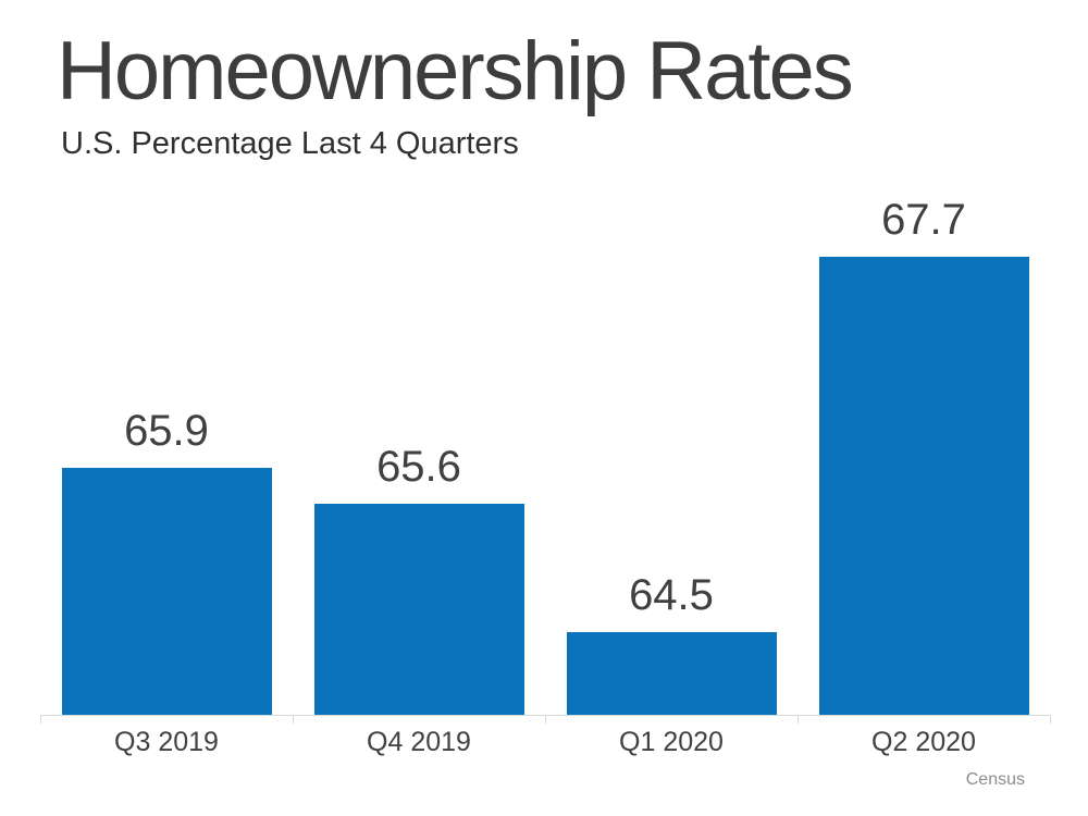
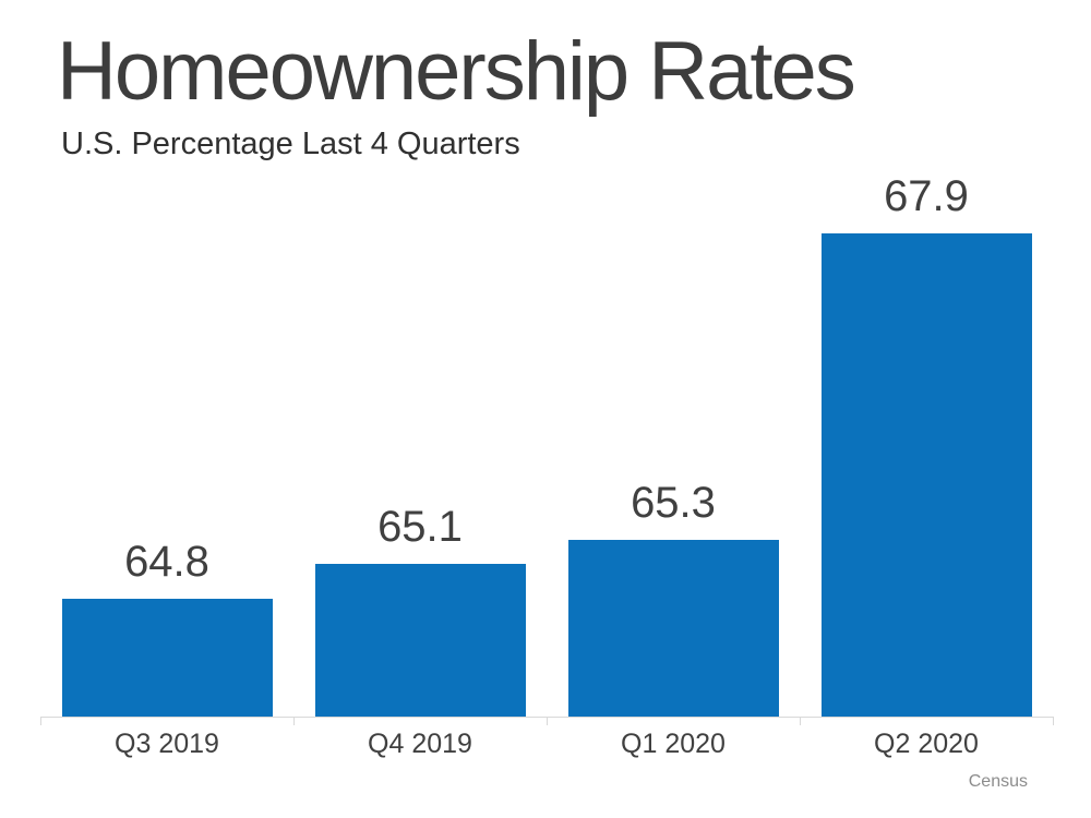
Q3 2019: 65.9 -> 64.8
Q4 2019: 65.6 -> 65.1
Q1 2020: 64.5 -> 65.3
Q2 2020: 67.7 -> 67.9
